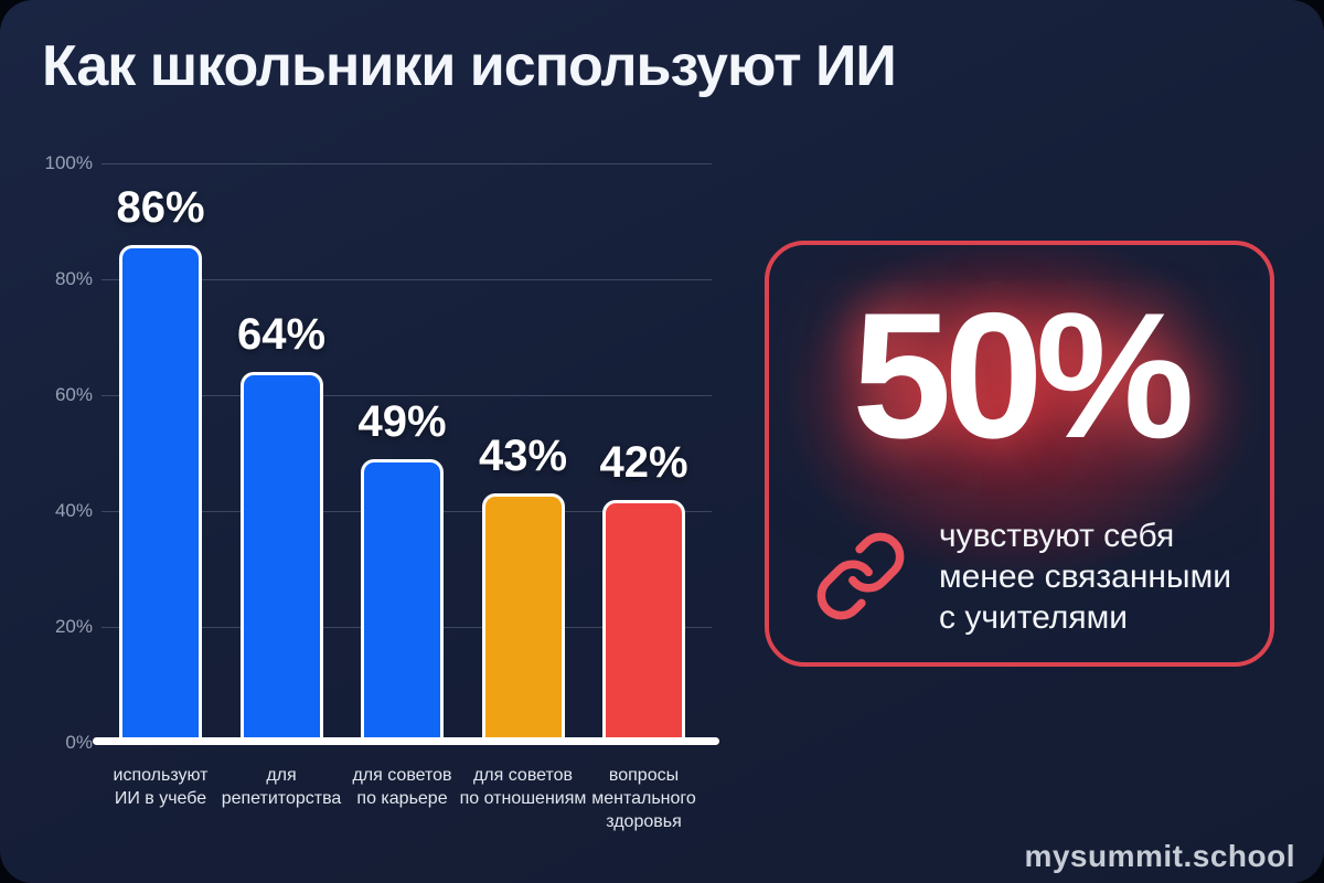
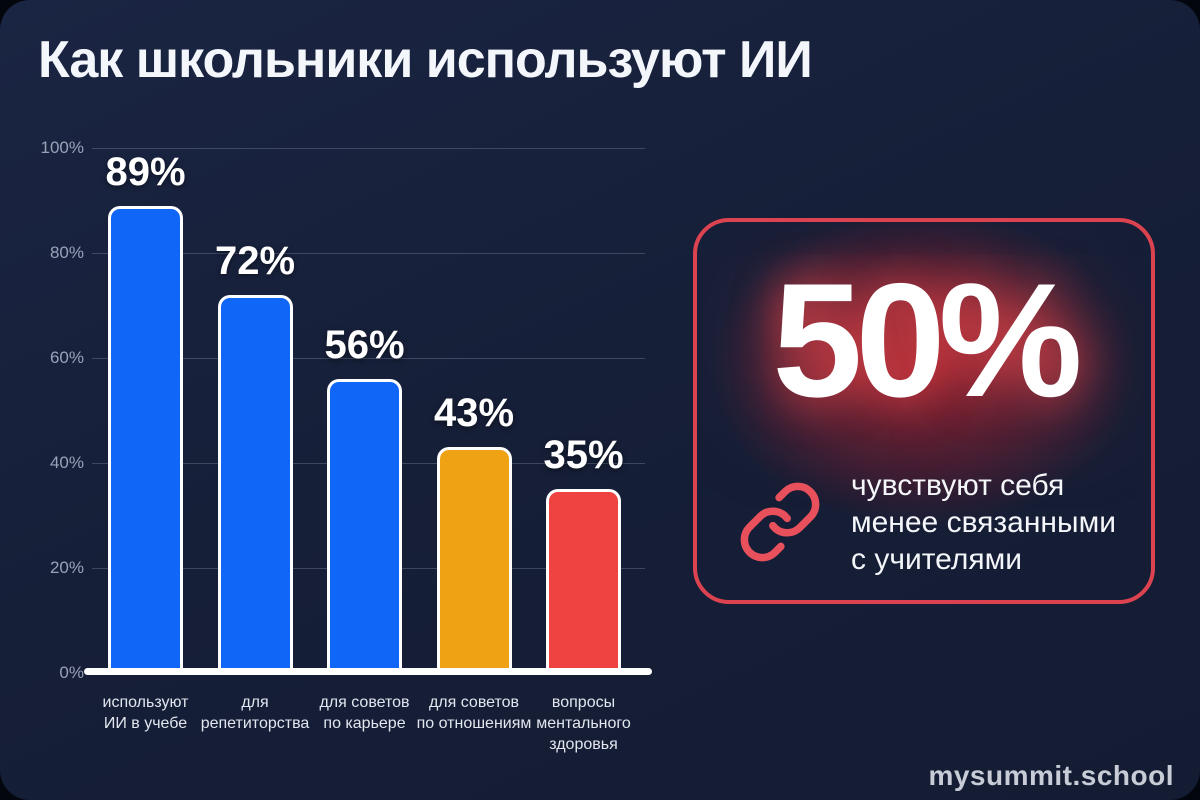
используют ИИ в учебе: 86% -> 89%
для репетиторства: 64% -> 72%
для советов по карьере: 49% -> 56%
вопросы ментального здоровья: 42% -> 35%
